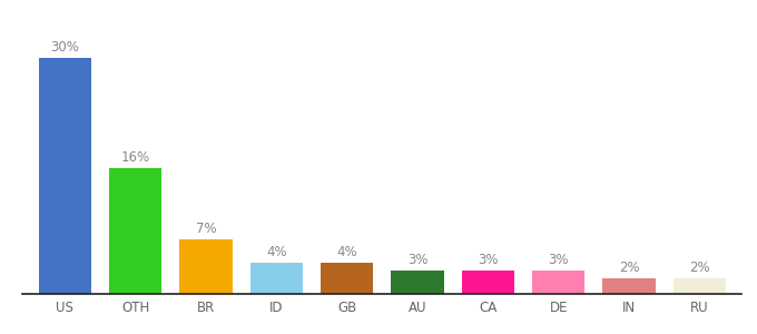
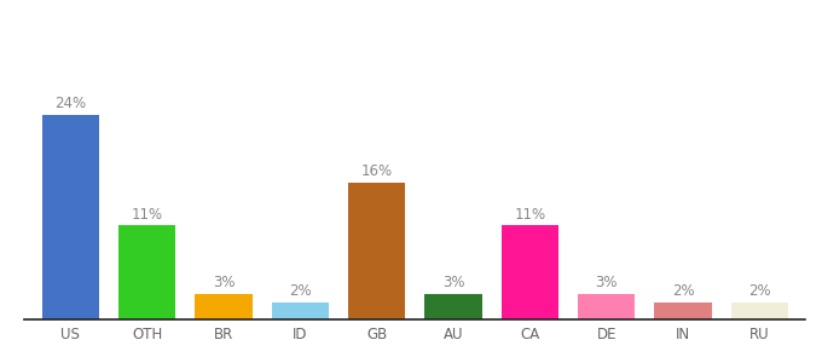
US: 30% -> 24%
OTH: 16% -> 11%
BR: 7% -> 3%
ID: 4% -> 2%
GB: 4% -> 16%
CA: 3% -> 11%
